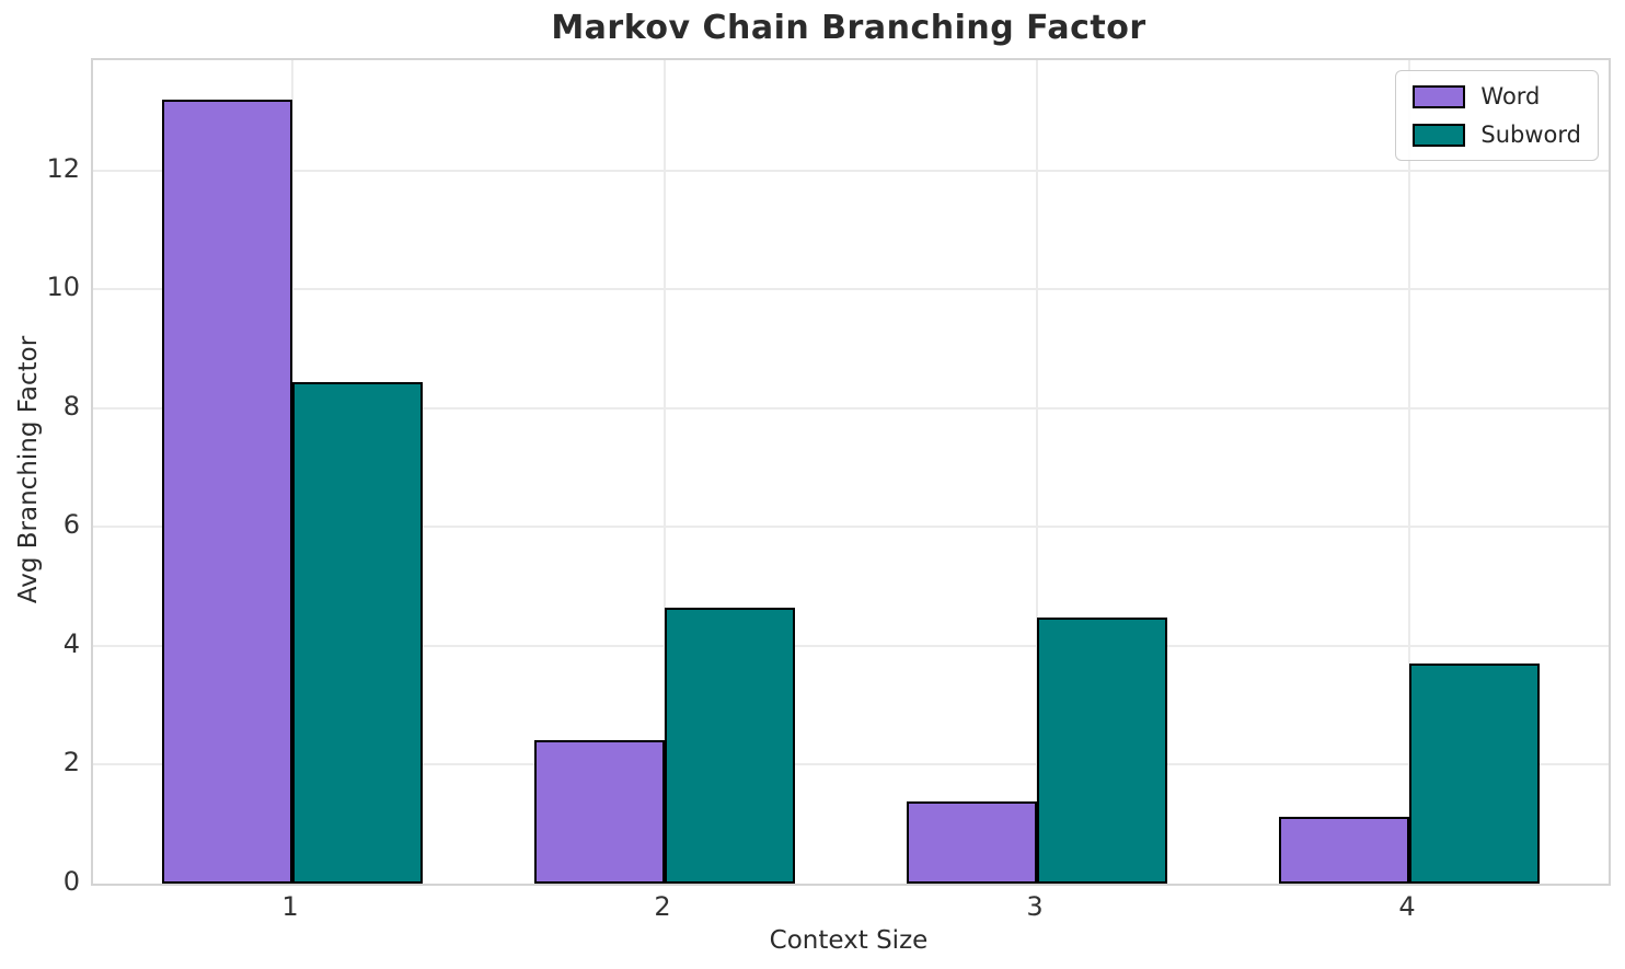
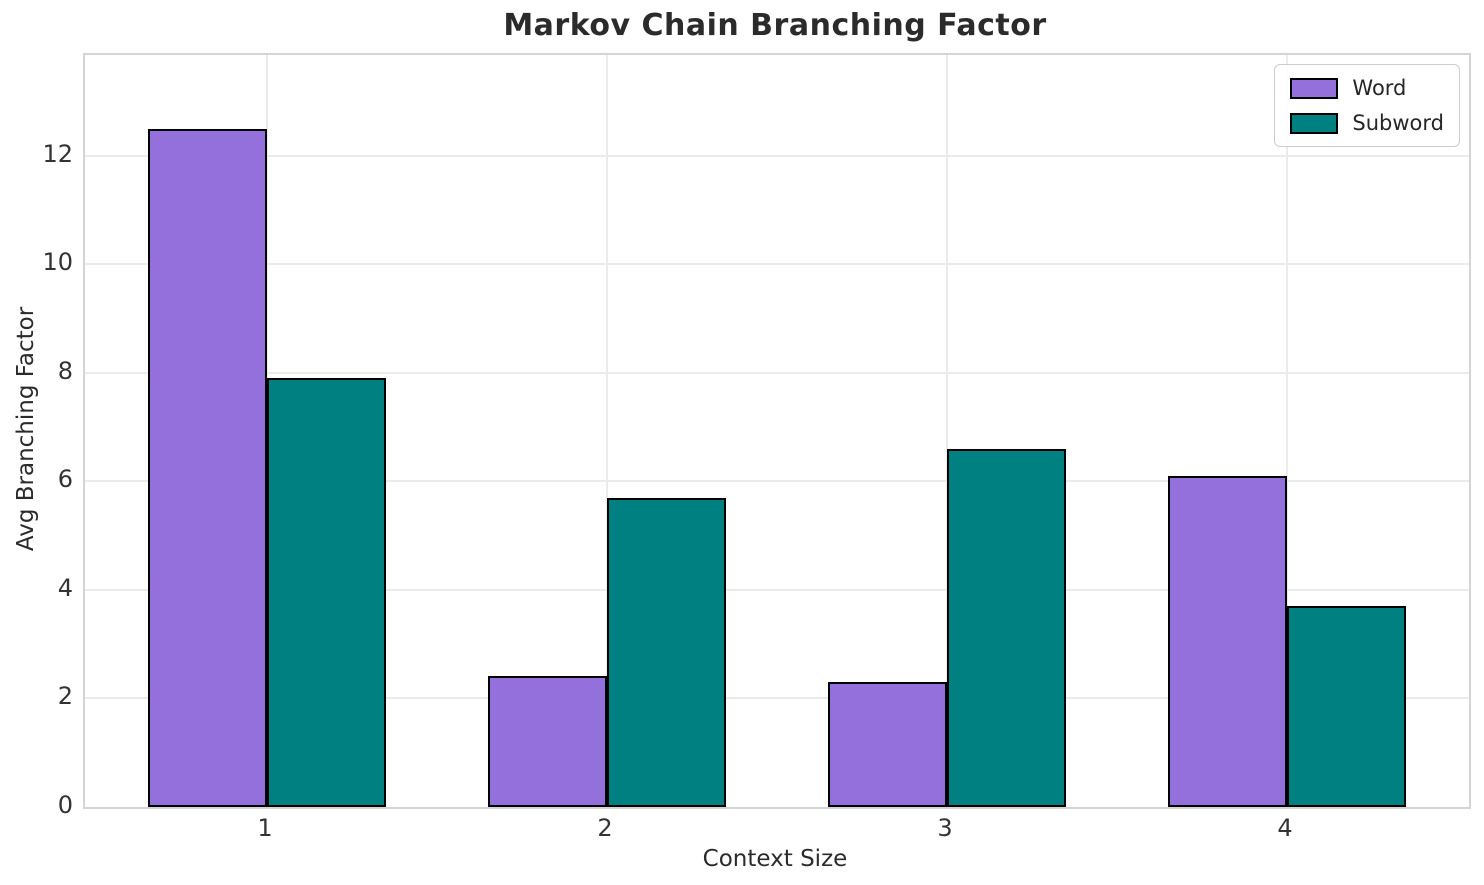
Word/1: 13.2 -> 12.5
Subword/1: 8.4 -> 7.9
Subword/2: 4.7 -> 5.7
Word/3: 1.4 -> 2.3
Subword/3: 4.5 -> 6.6
Word/4: 1.1 -> 6.1
